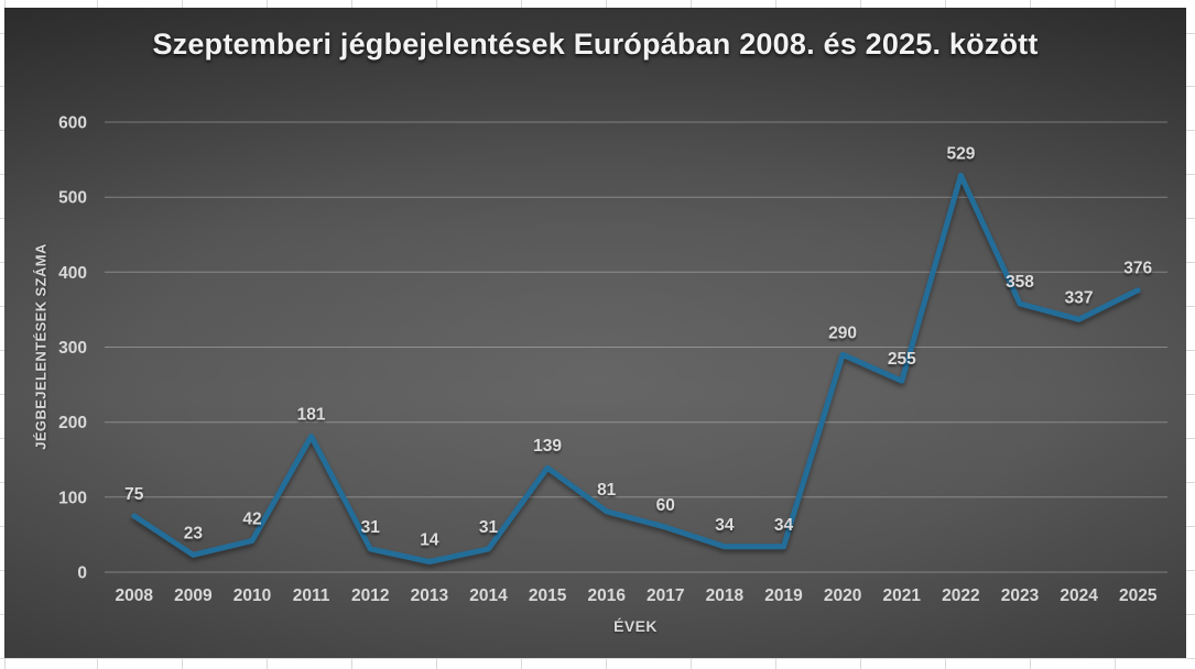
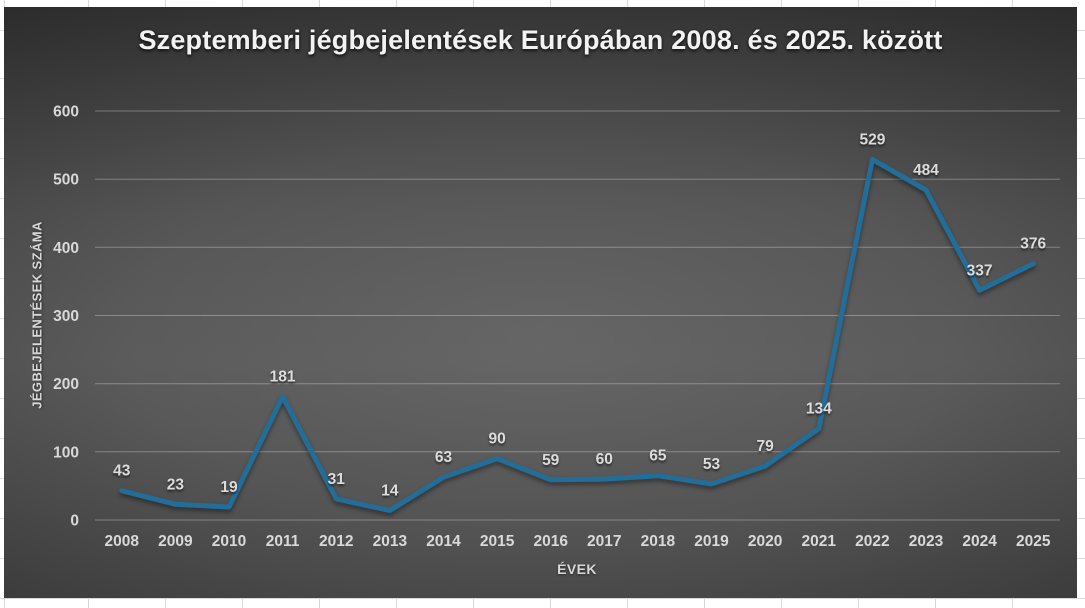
2008: 75 -> 43
2010: 42 -> 19
2014: 31 -> 63
2015: 139 -> 90
2016: 81 -> 59
2018: 34 -> 65
2019: 34 -> 53
2020: 290 -> 79
2021: 255 -> 134
2023: 358 -> 484
